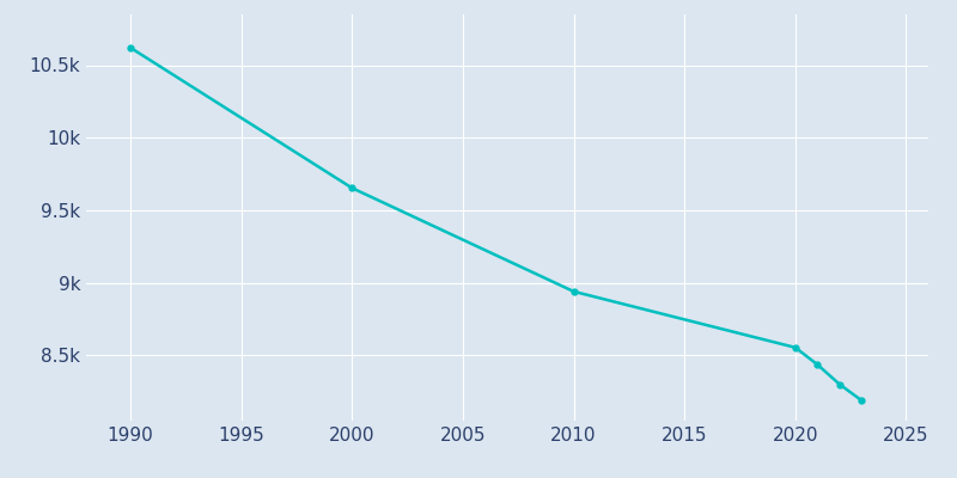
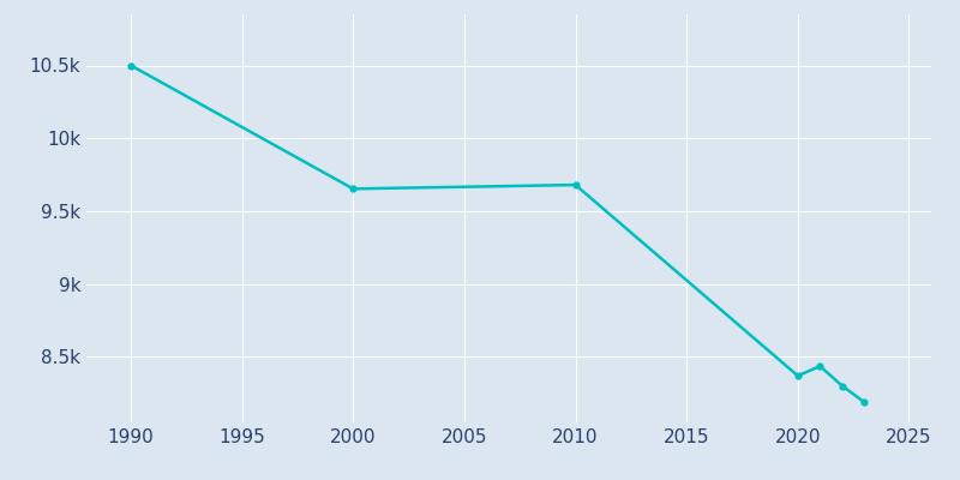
1990: 10.62k -> 10.50k
2010: 8.94k -> 9.68k
2020: 8.55k -> 8.37k
